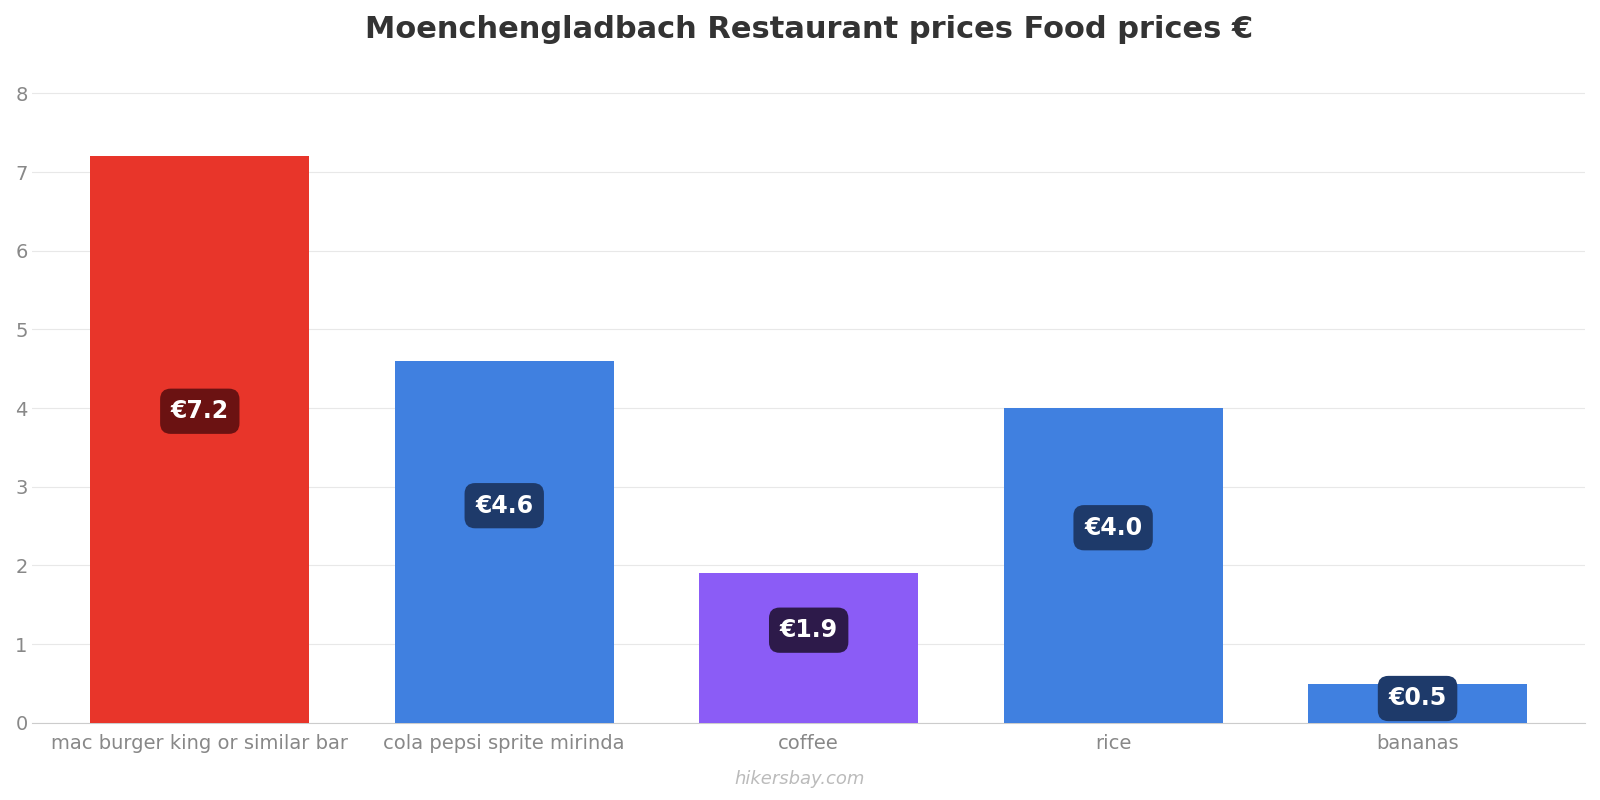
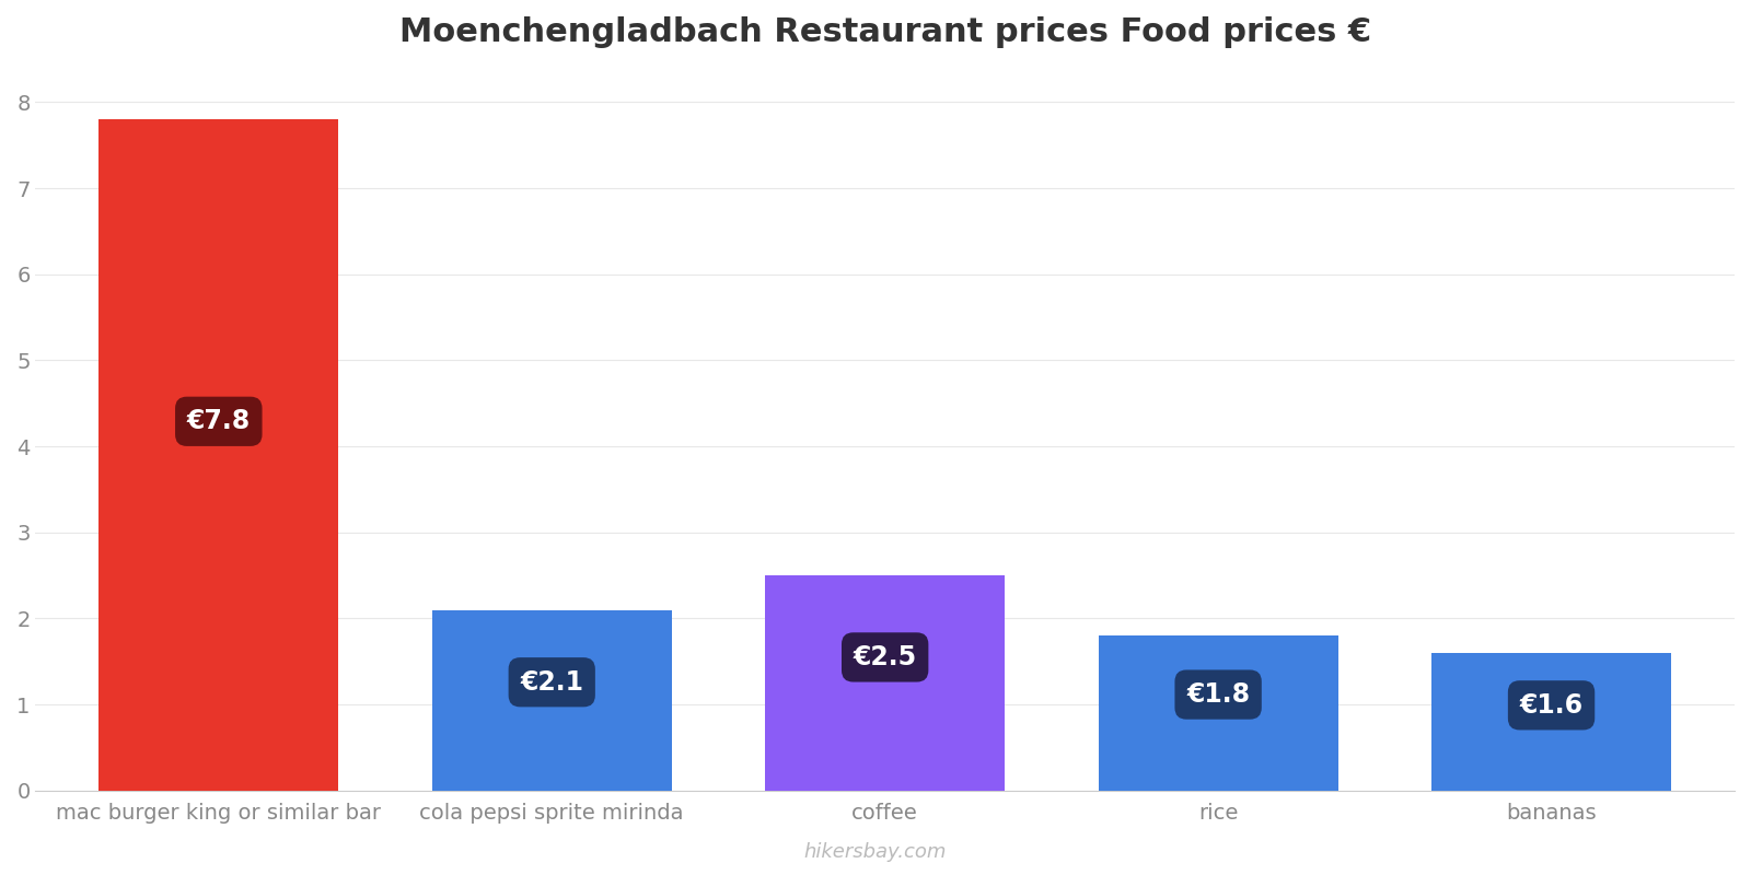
mac burger king or similar bar: €7.2 -> €7.8
cola pepsi sprite mirinda: €4.6 -> €2.1
coffee: €1.9 -> €2.5
rice: €4.0 -> €1.8
bananas: €0.5 -> €1.6
